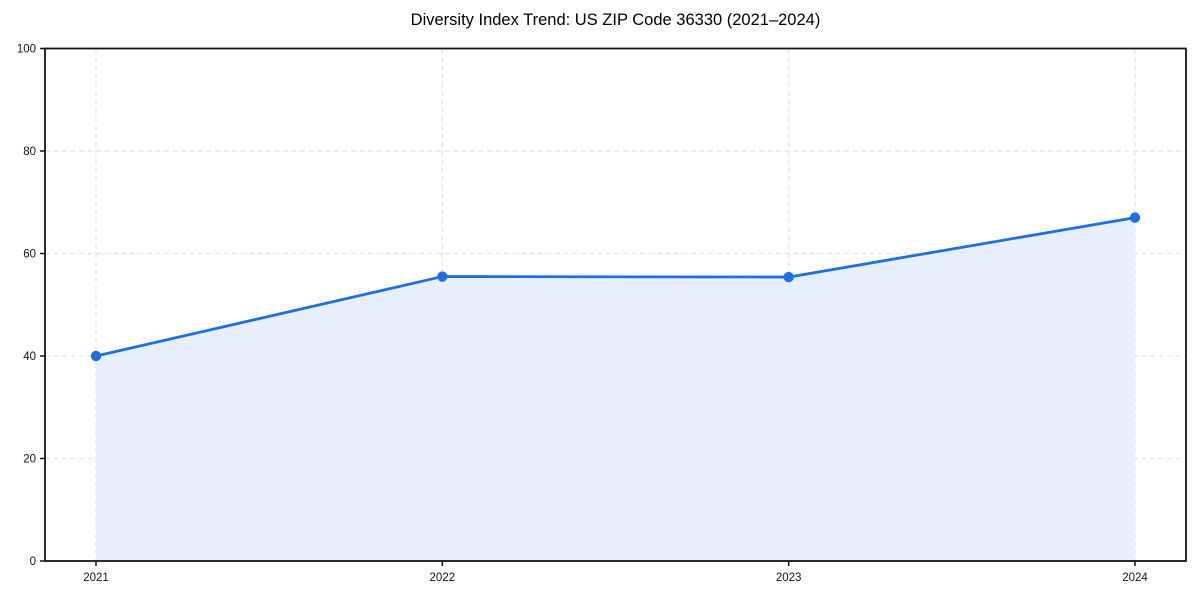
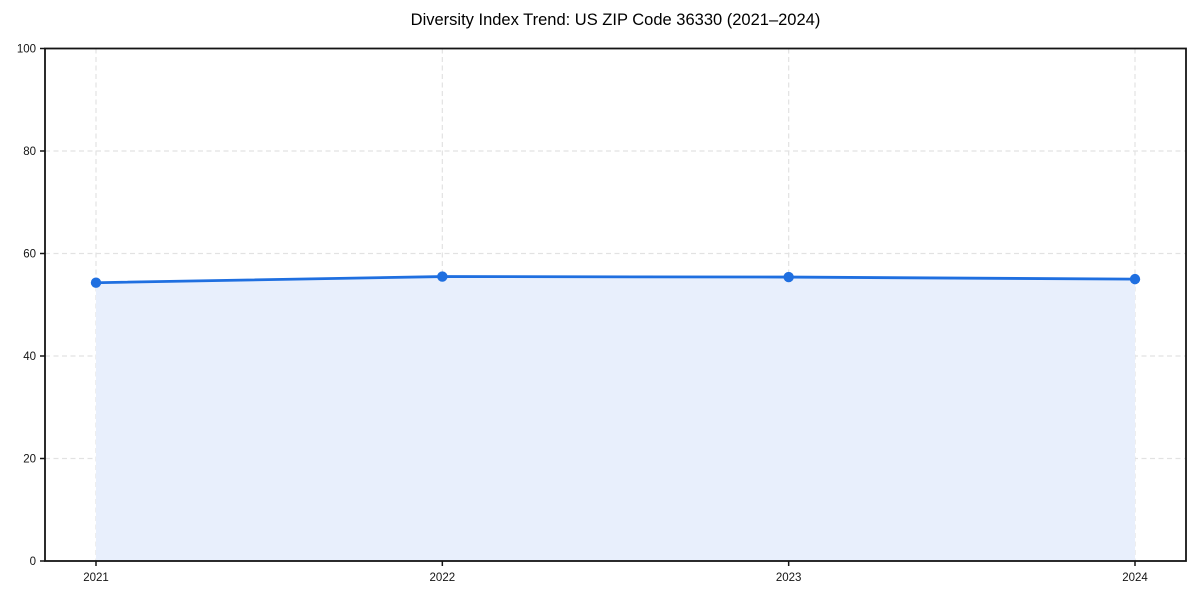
2021: 40 -> 54
2024: 67 -> 55
